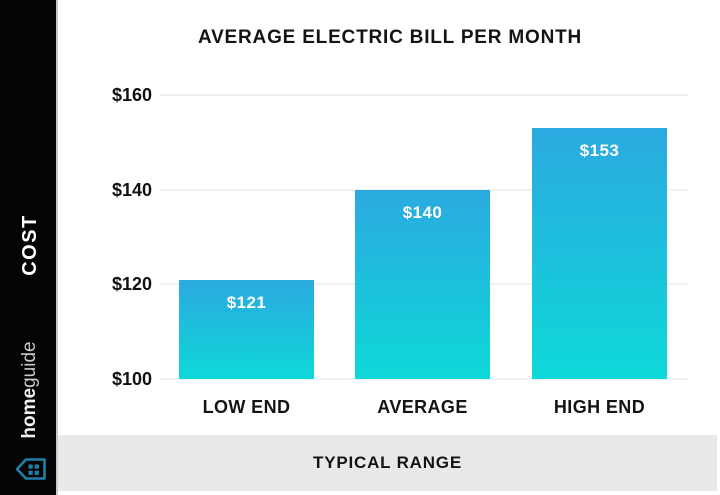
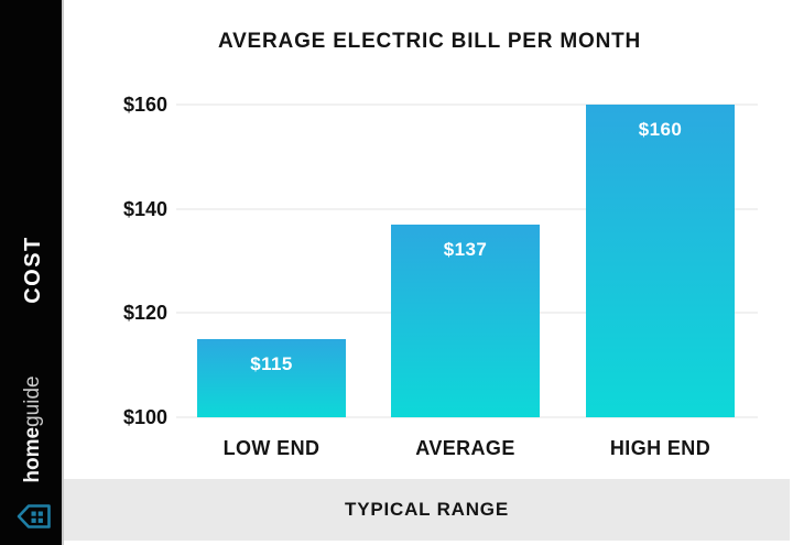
LOW END: $121 -> $115
AVERAGE: $140 -> $137
HIGH END: $153 -> $160
